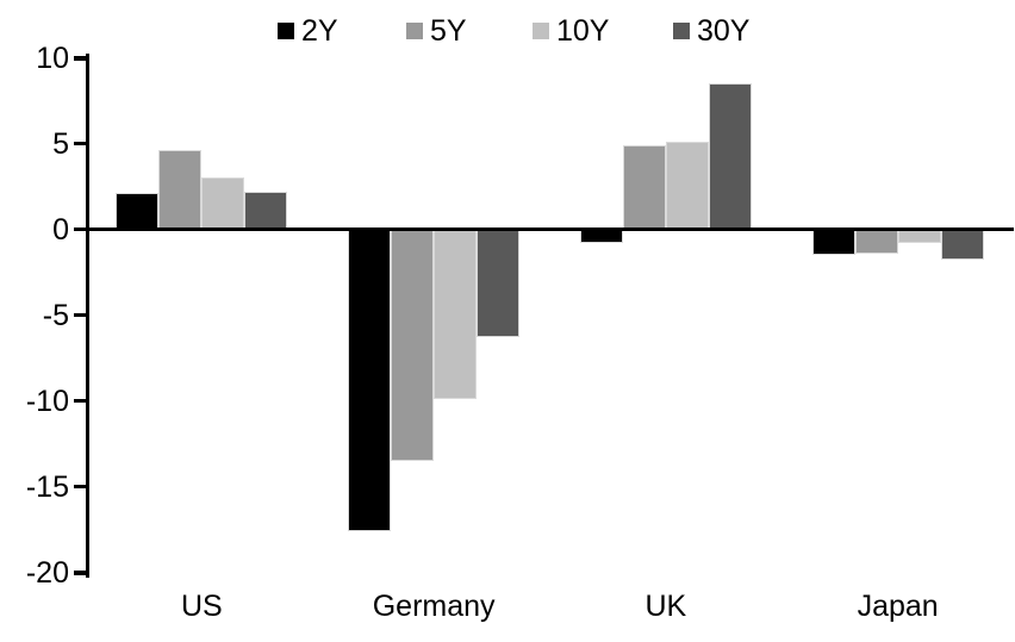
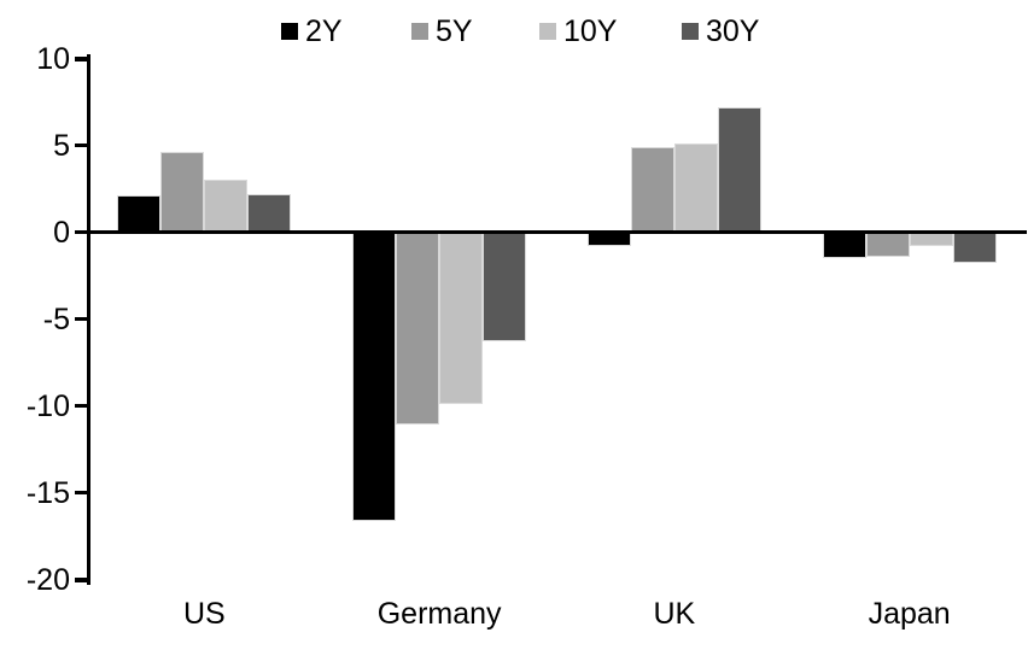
2Y/Germany: -17.6 -> -16.6
5Y/Germany: -13.5 -> -11.1
30Y/UK: 8.5 -> 7.2
